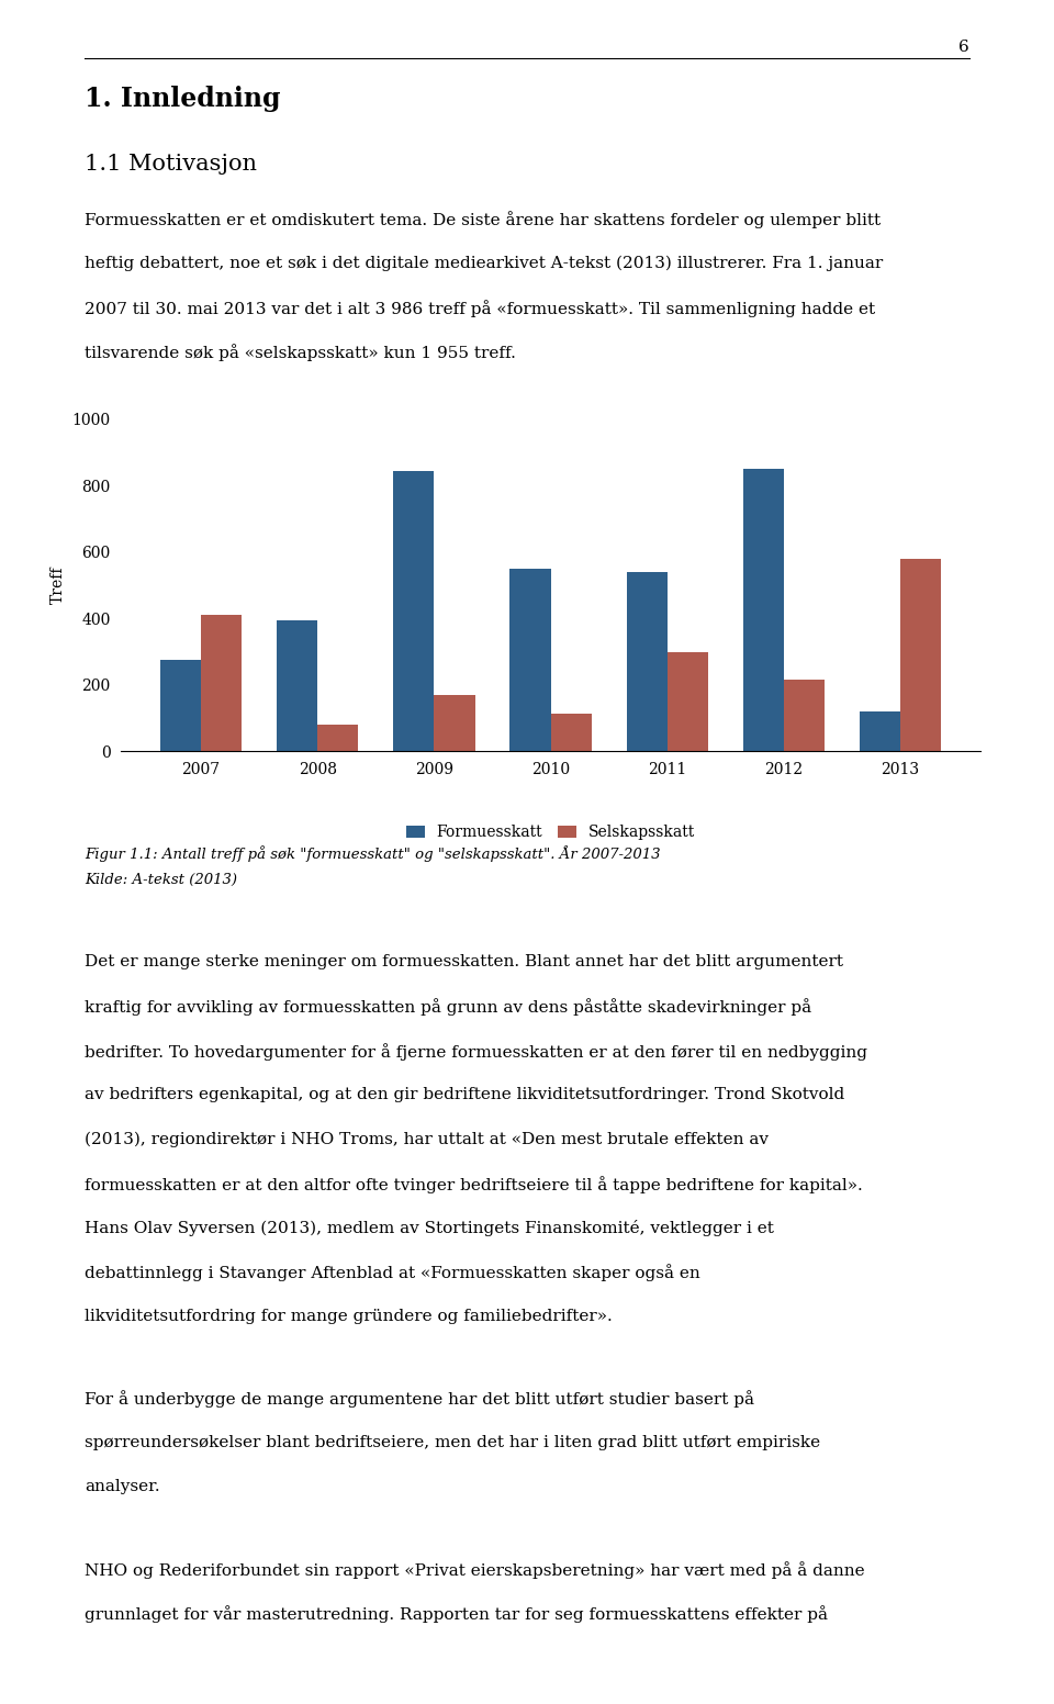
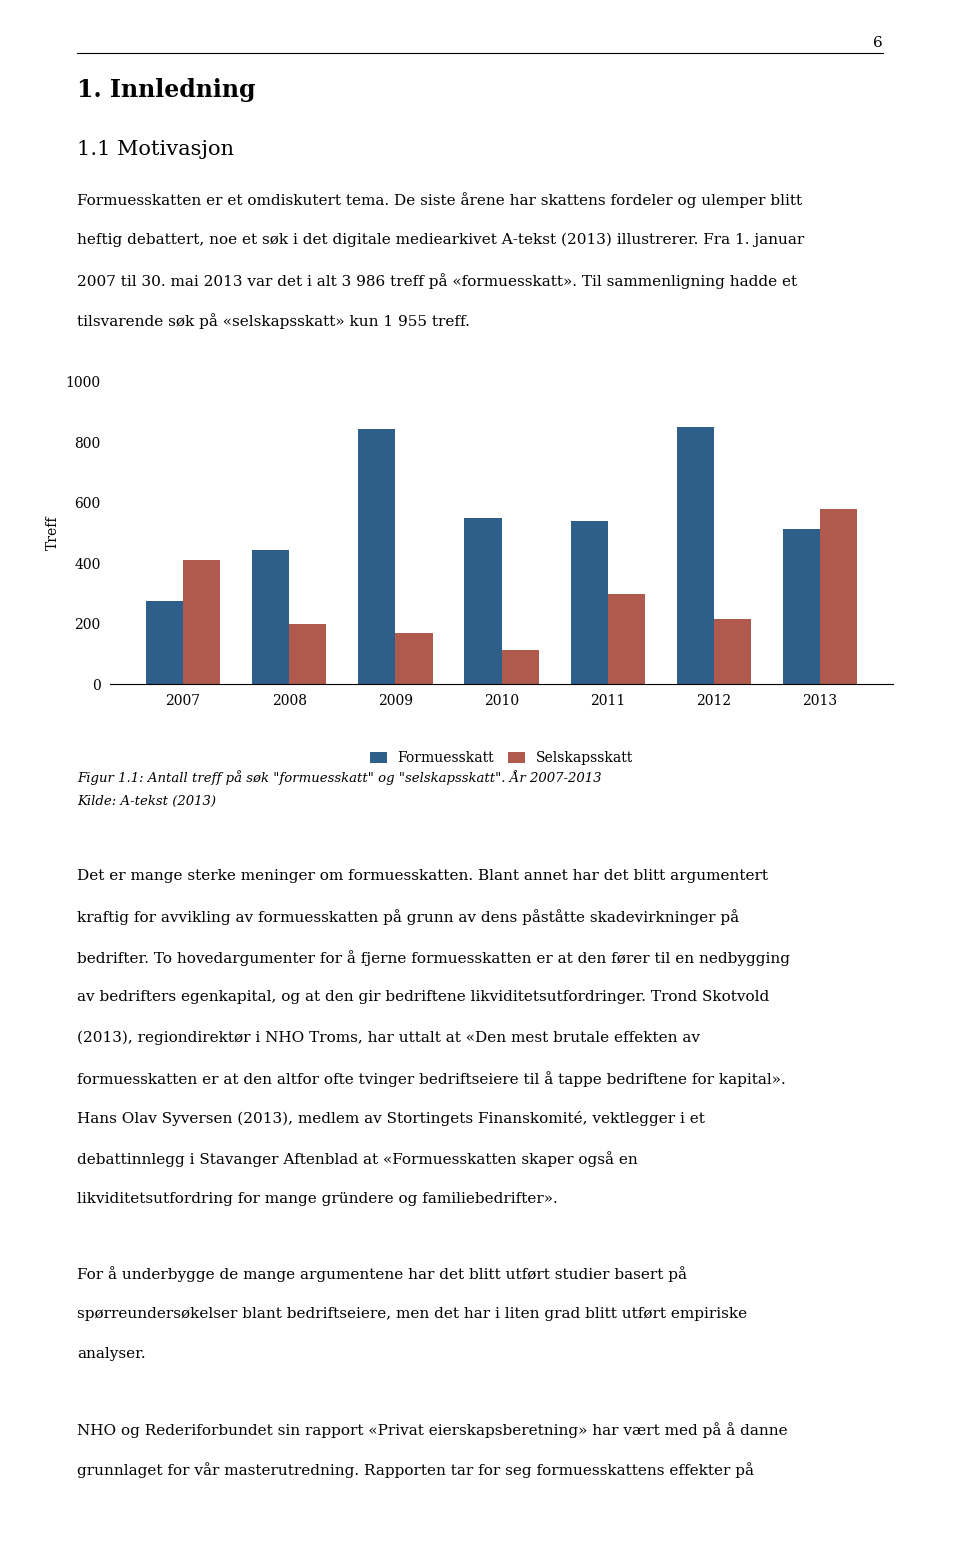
Formuesskatt/2008: 395 -> 445
Selskapsskatt/2008: 80 -> 200
Formuesskatt/2013: 120 -> 515
